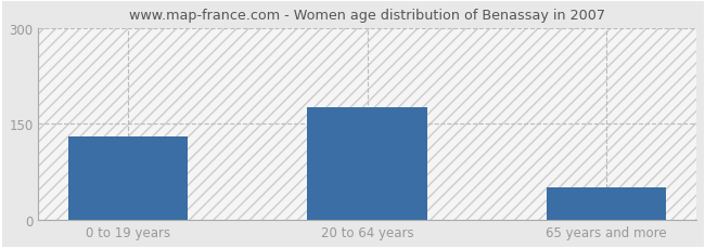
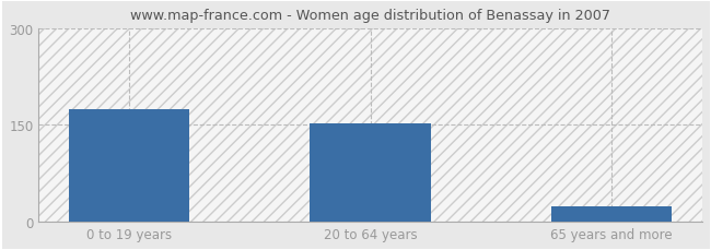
0 to 19 years: 130 -> 174
20 to 64 years: 175 -> 152
65 years and more: 50 -> 24
